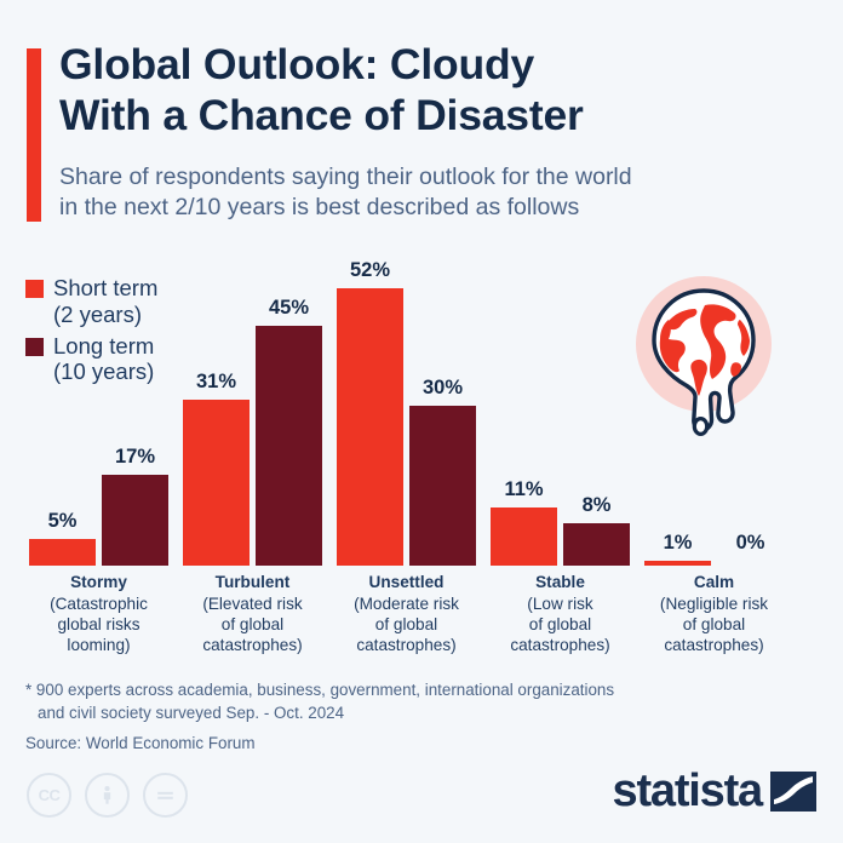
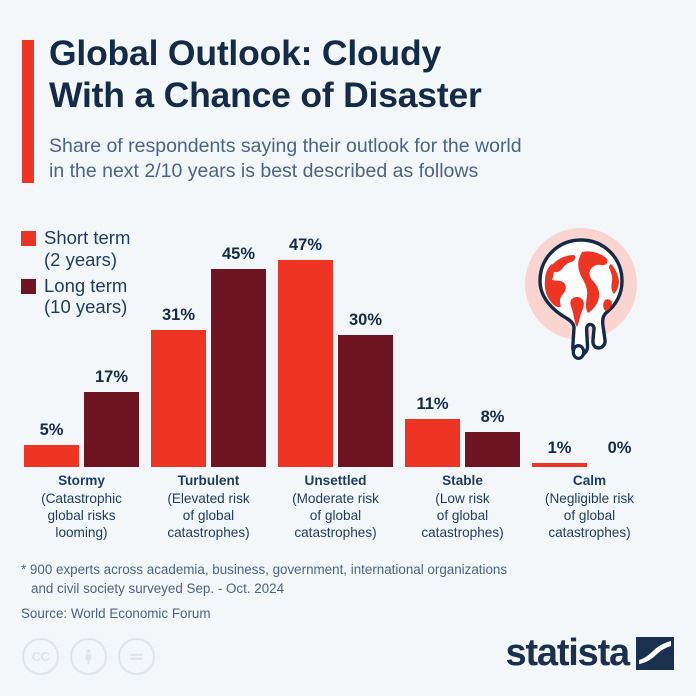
Short term (2 years)/Unsettled: 52% -> 47%
